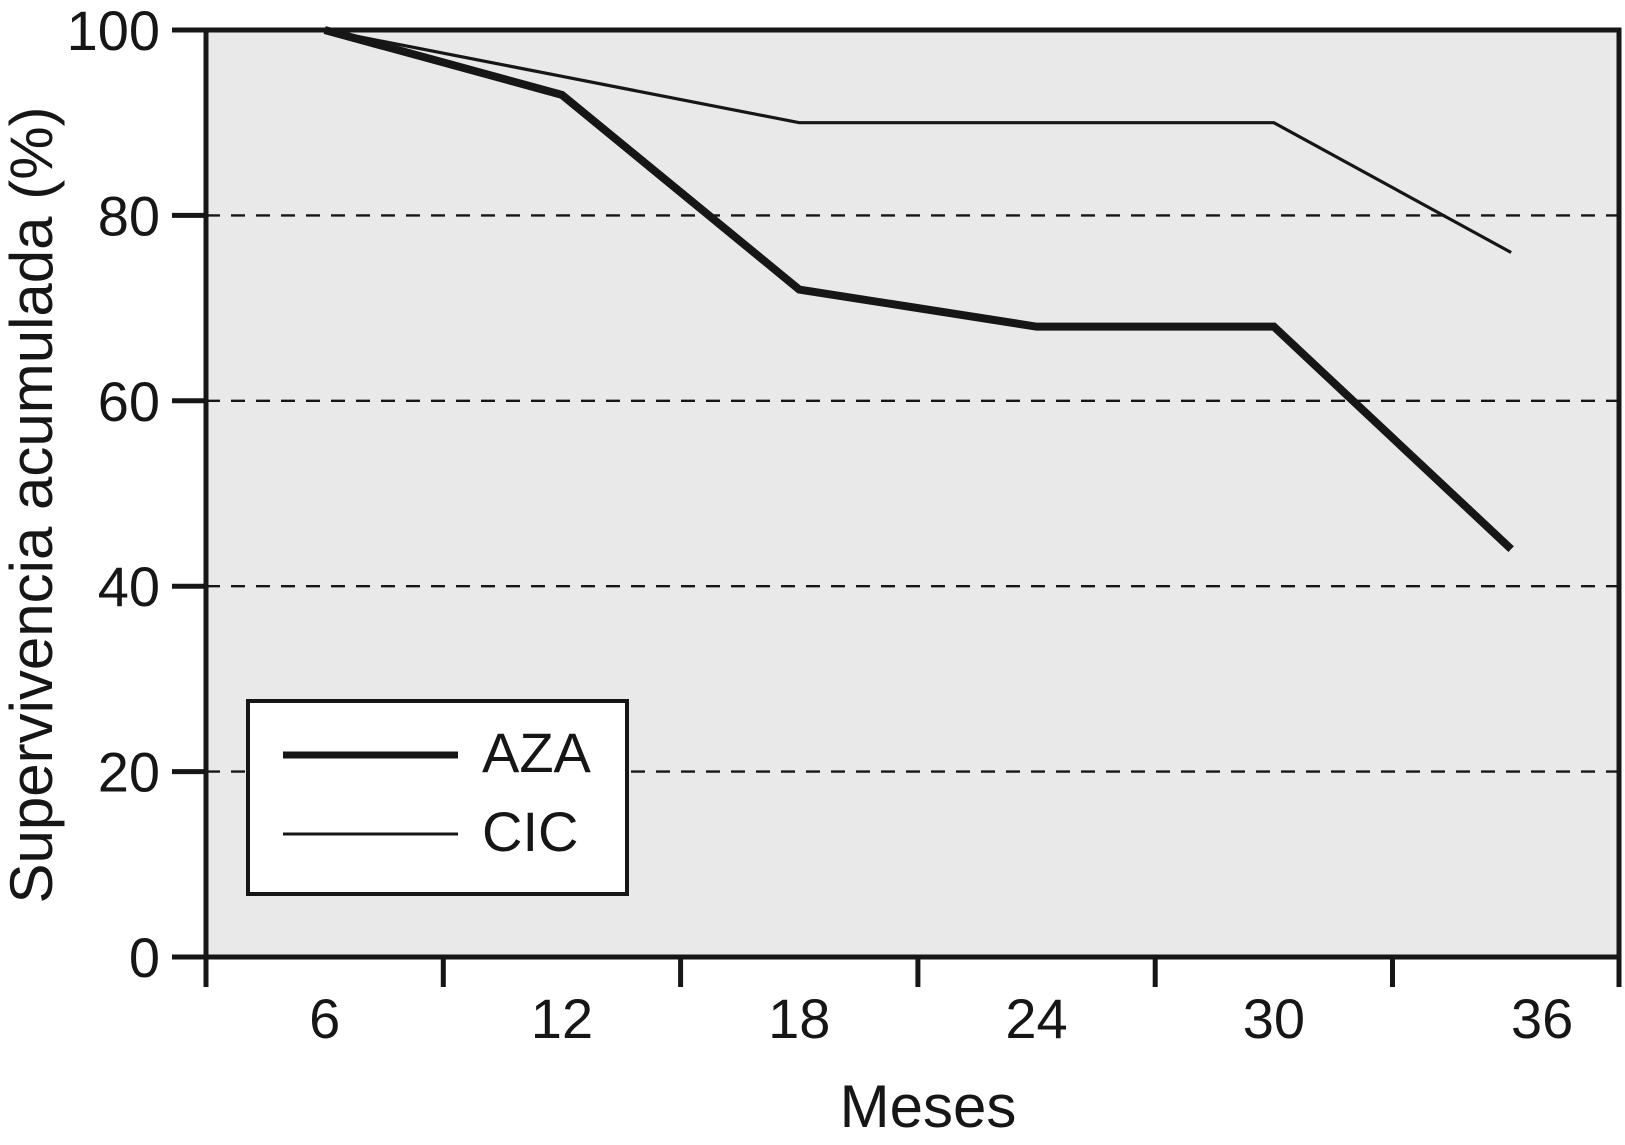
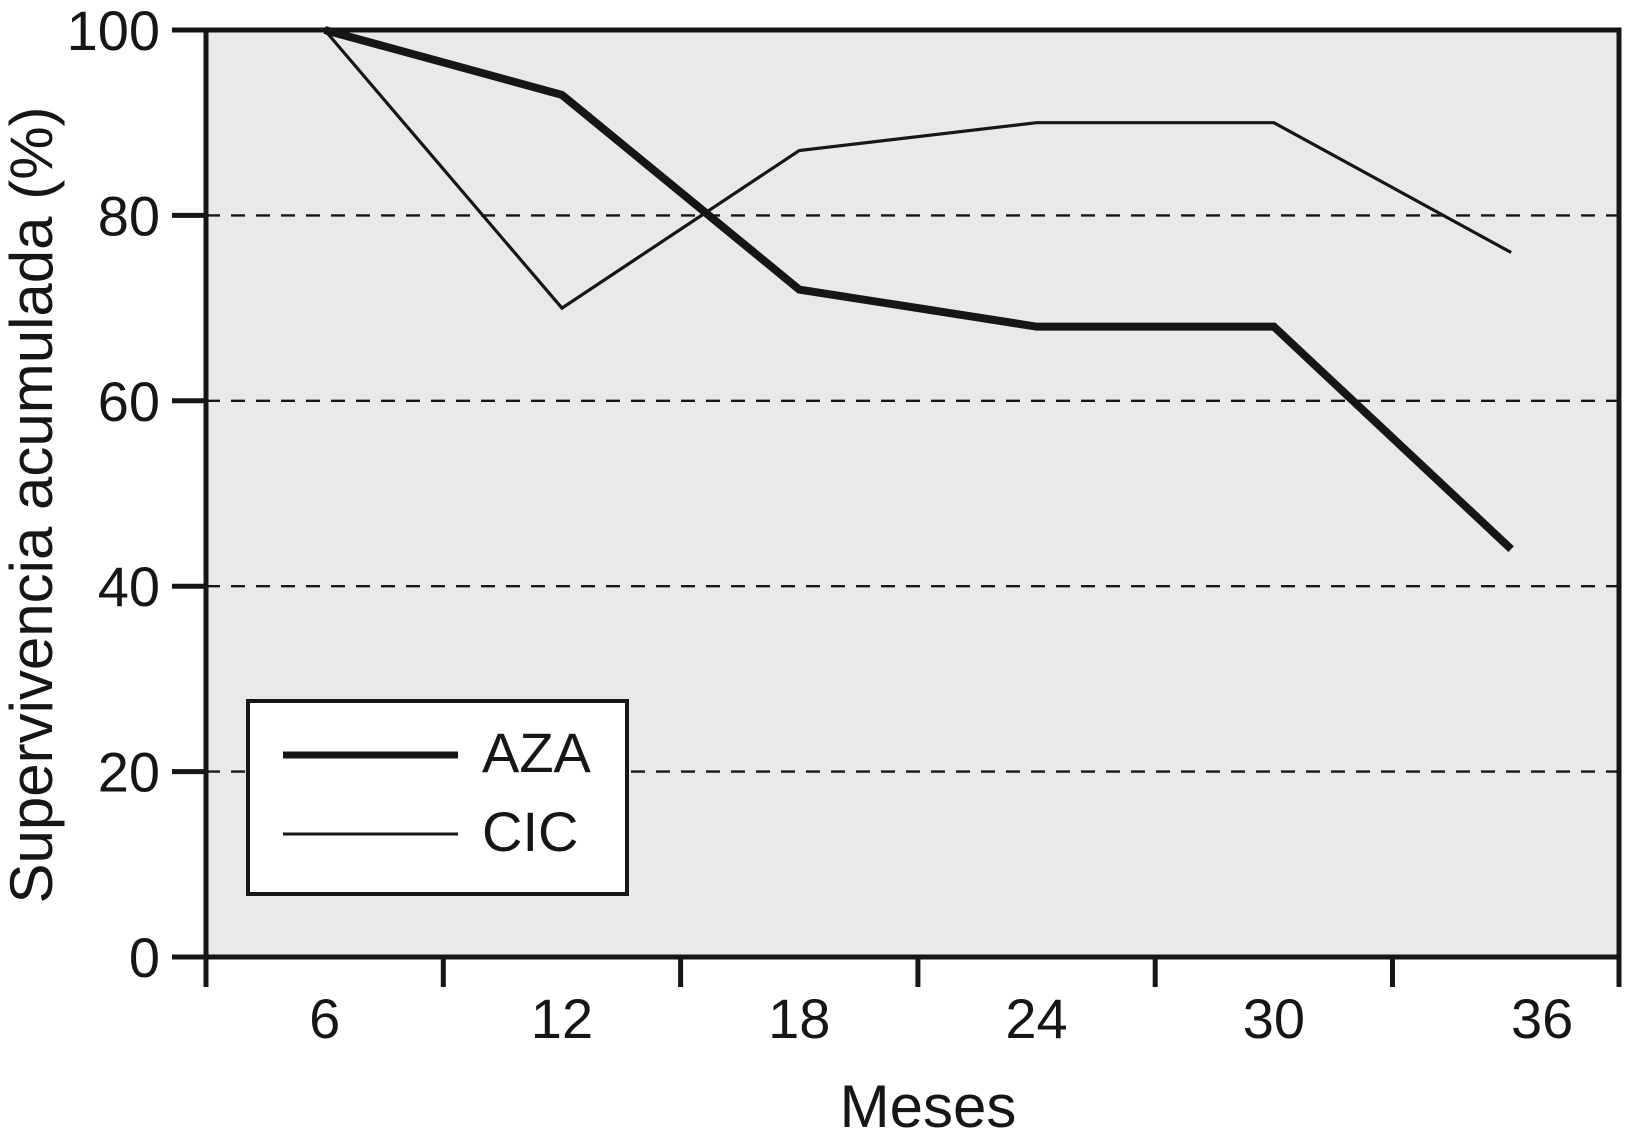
CIC/12: 95 -> 70
CIC/18: 90 -> 87
